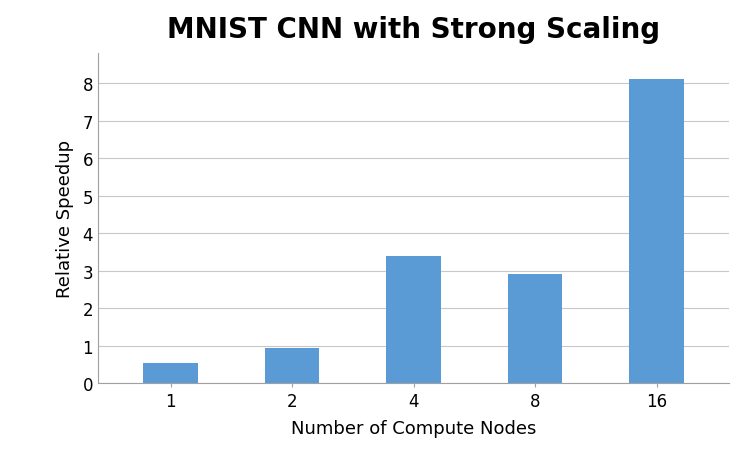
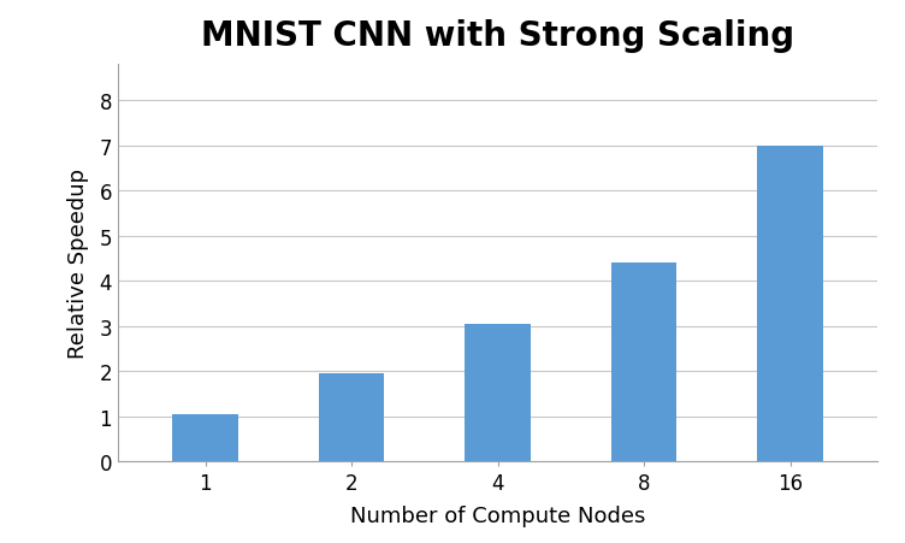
1: 0.55 -> 1.05
2: 0.95 -> 1.95
4: 3.40 -> 3.05
8: 2.90 -> 4.40
16: 8.10 -> 7.00
